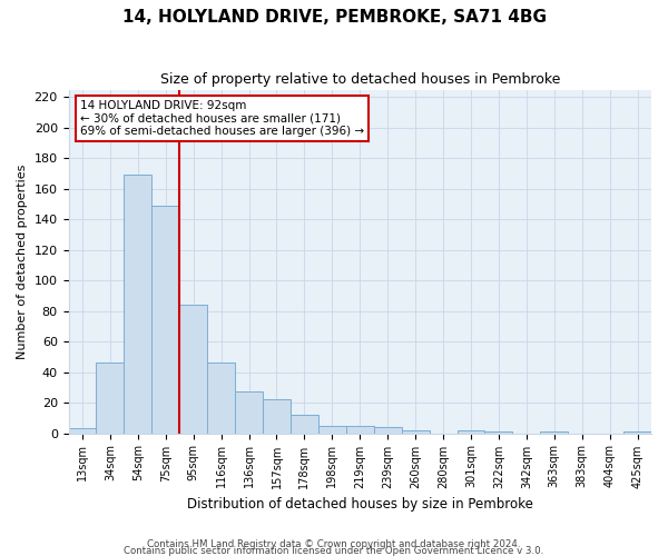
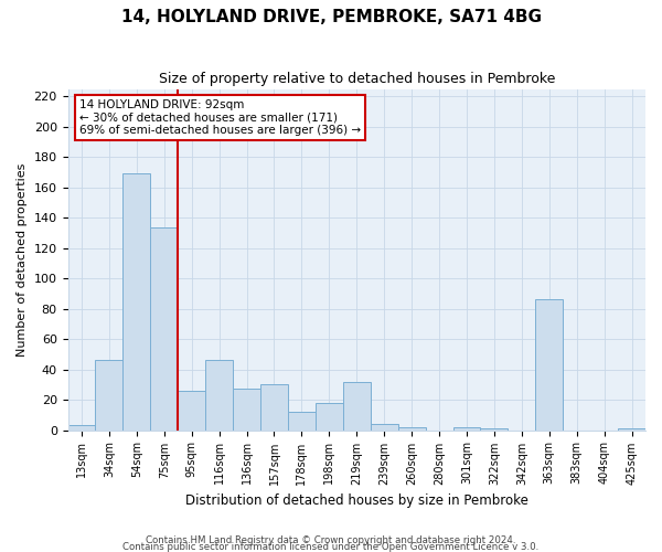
75sqm: 149 -> 134
95sqm: 84 -> 26
157sqm: 22 -> 30
198sqm: 5 -> 18
219sqm: 5 -> 32
363sqm: 1 -> 86
